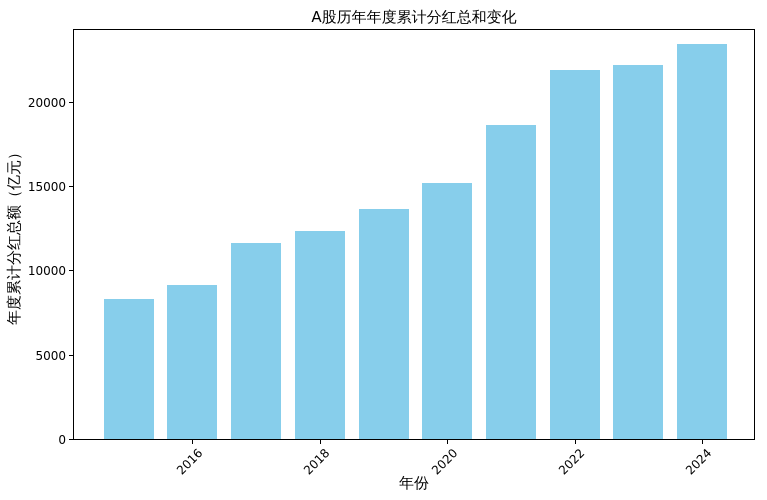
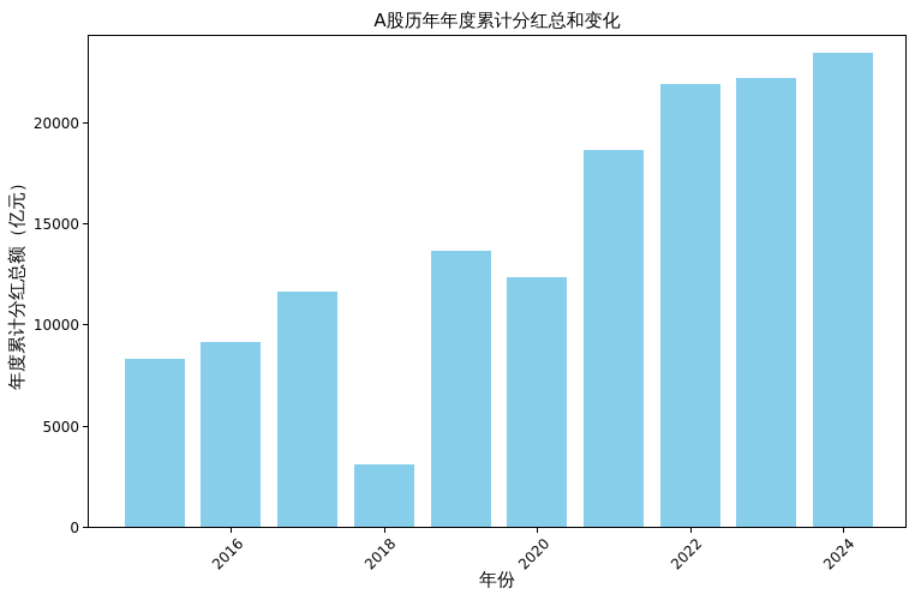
2018: 12300 -> 3100
2020: 15200 -> 12300
